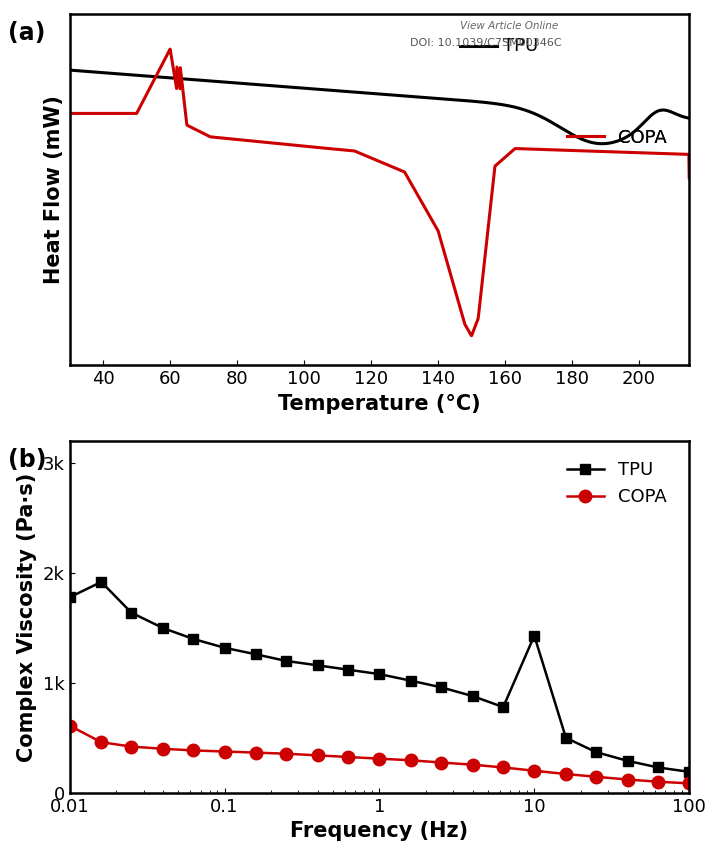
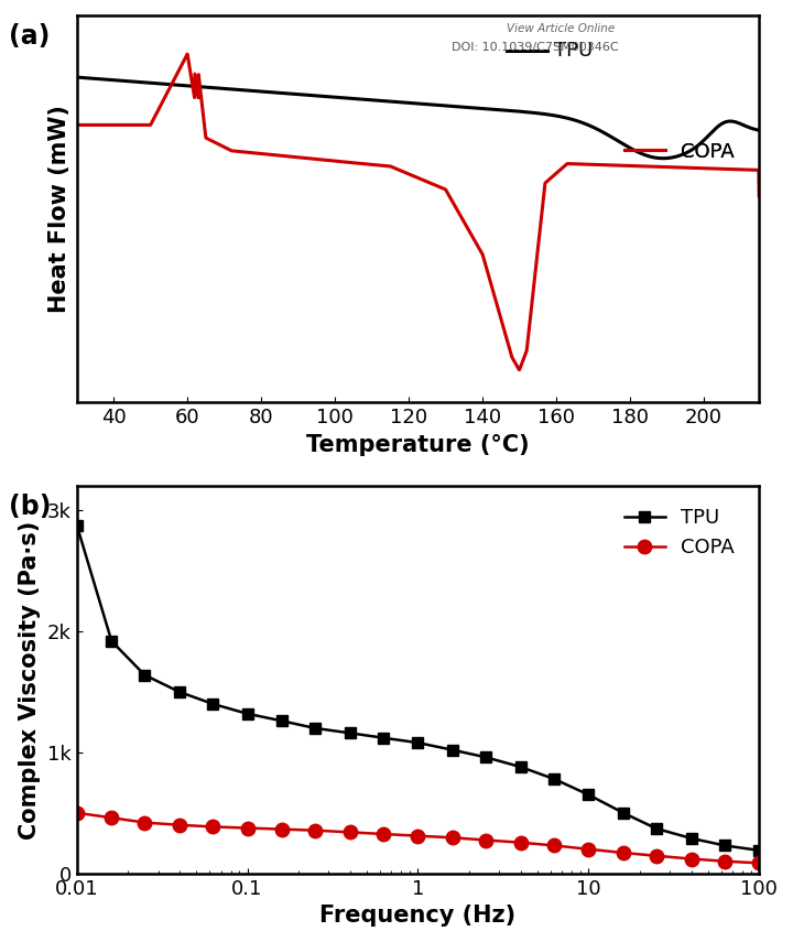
TPU/0.01: 1.78k -> 2.88k
COPA/0.01: 0.61k -> 0.50k
TPU/10: 1.43k -> 0.65k
